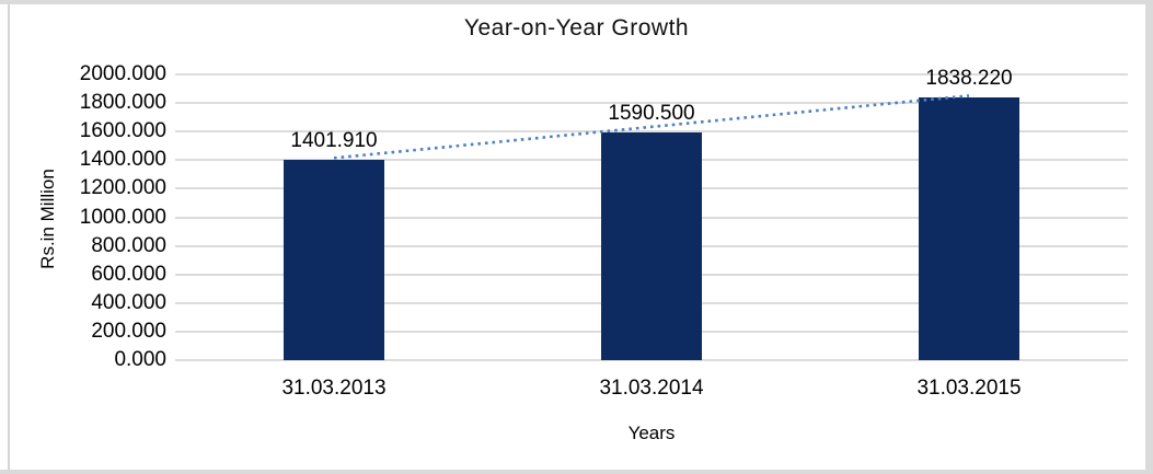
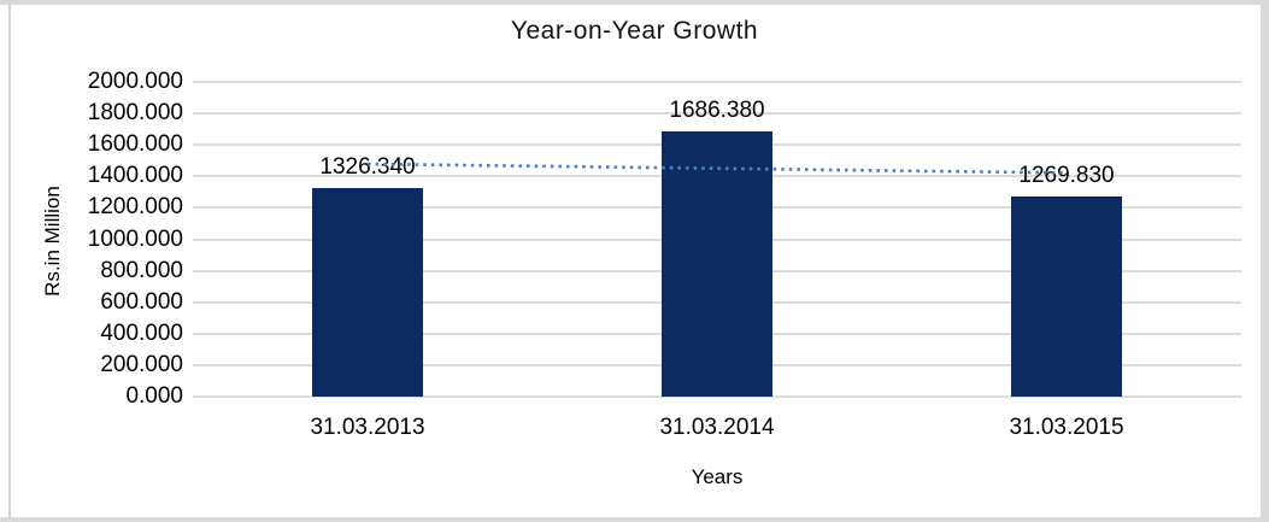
31.03.2013: 1401.910 -> 1326.340
31.03.2014: 1590.500 -> 1686.380
31.03.2015: 1838.220 -> 1269.830
